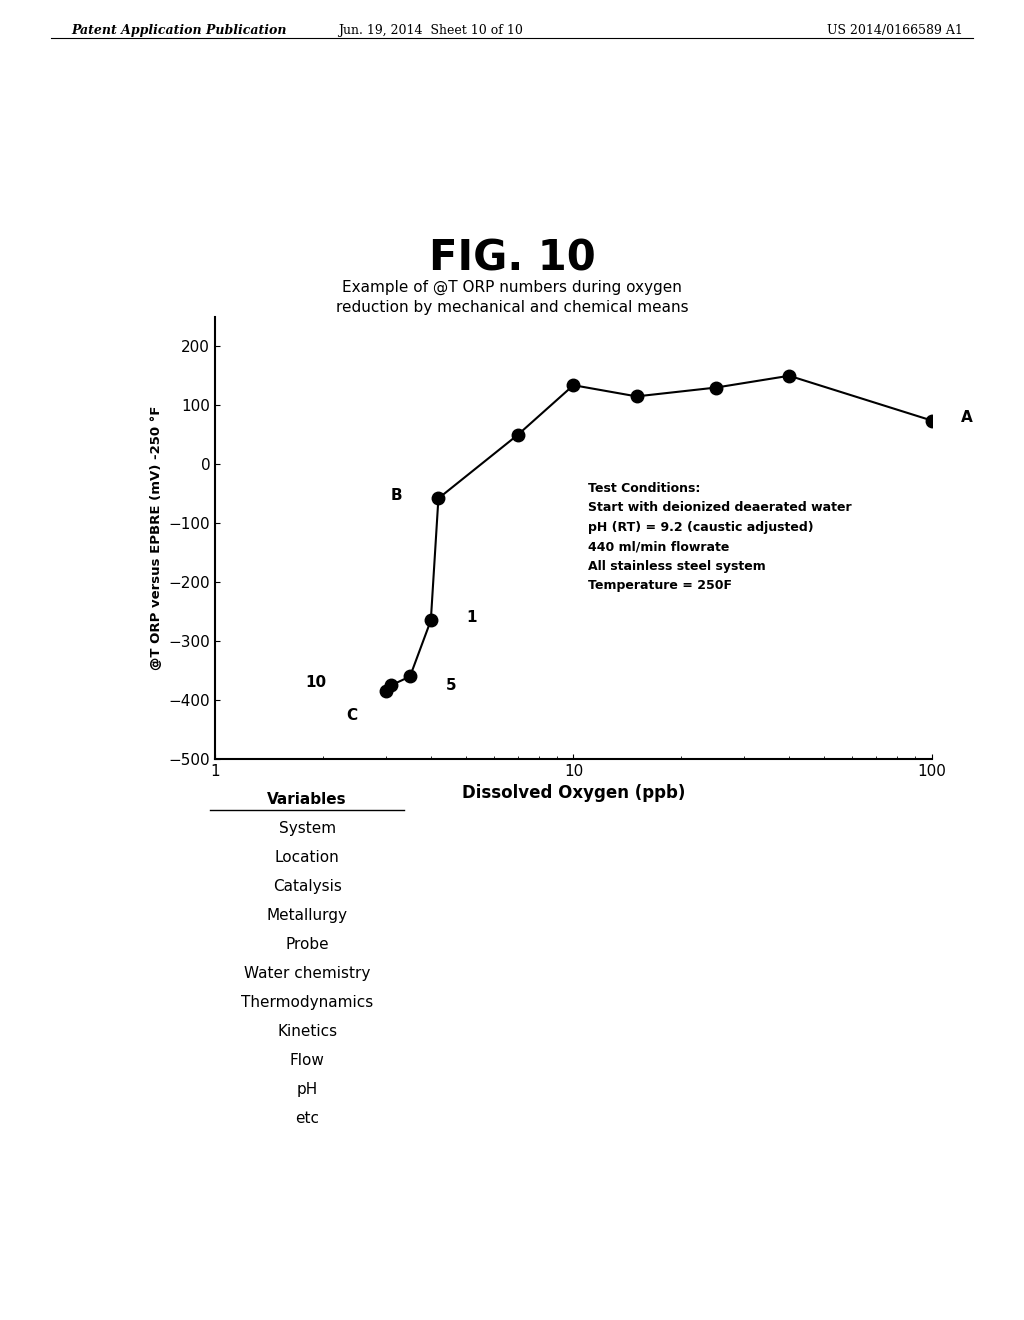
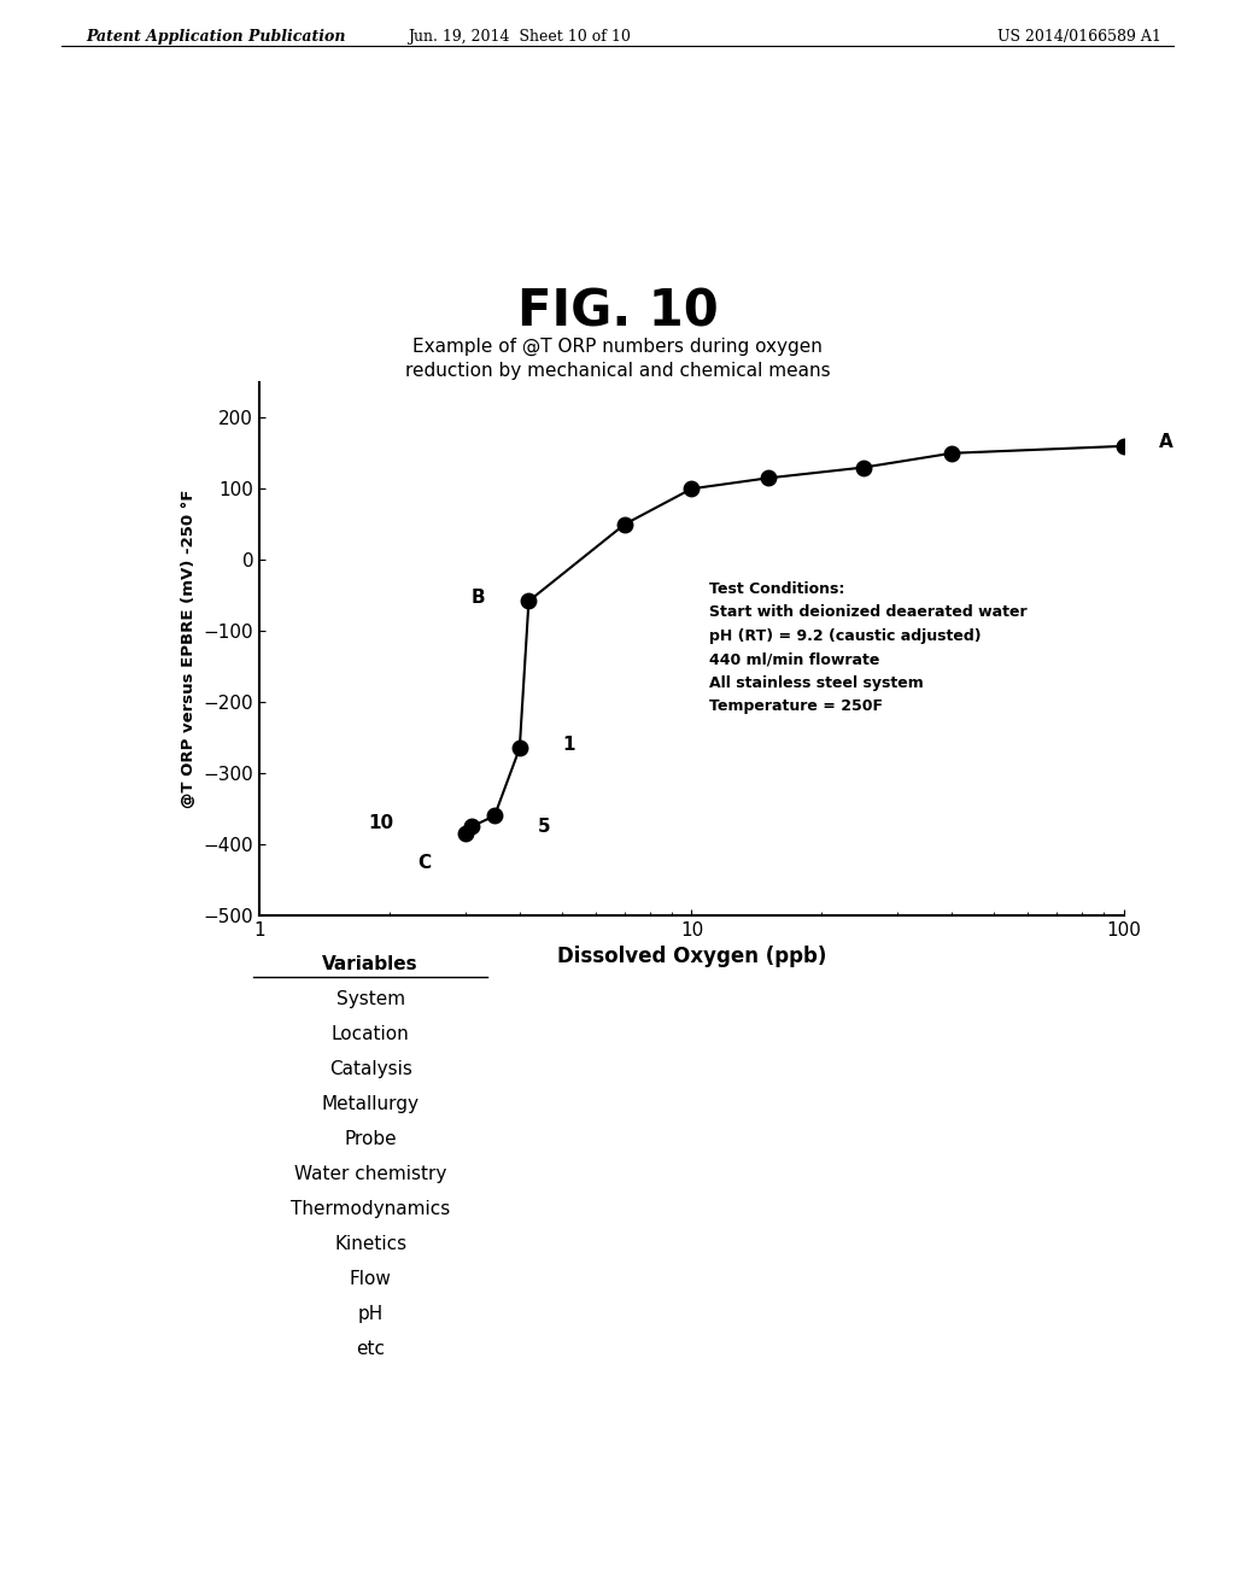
10: 134 -> 100
100: 74 -> 160
